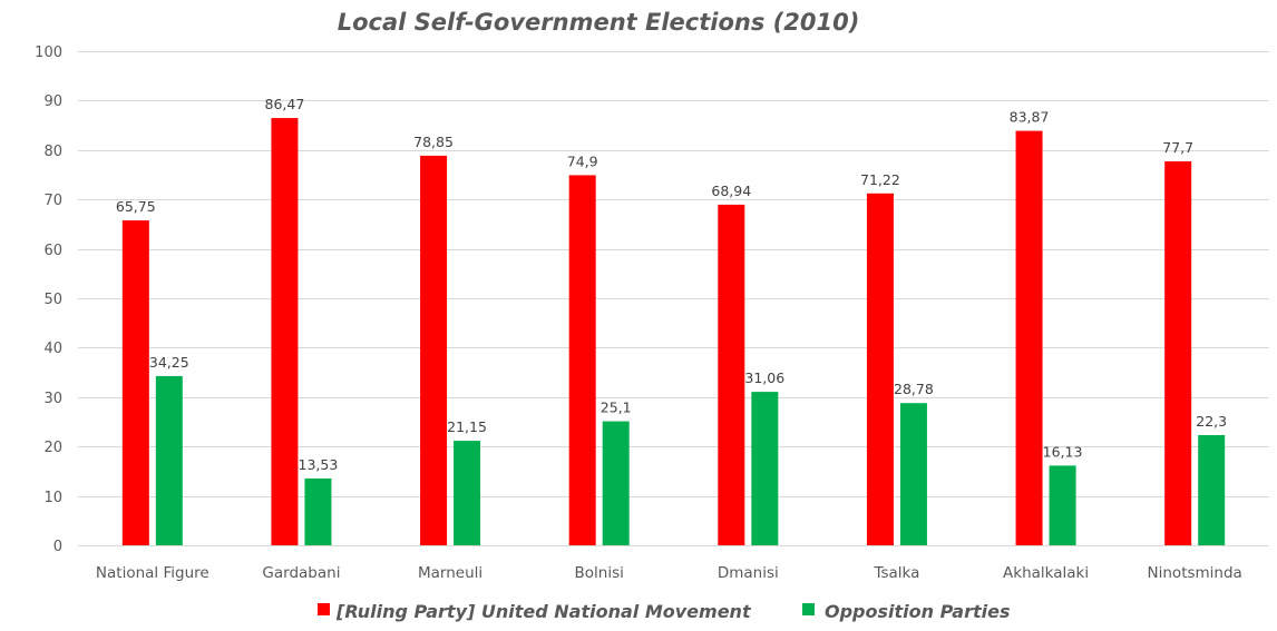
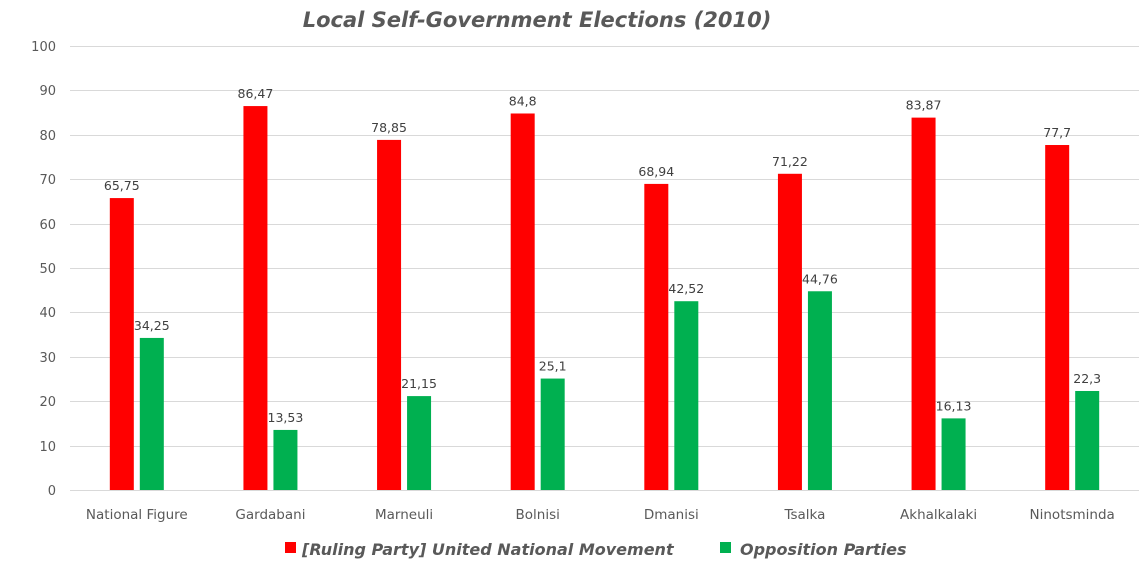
[Ruling Party] United National Movement/Bolnisi: 74,9 -> 84,8
Opposition Parties/Dmanisi: 31,06 -> 42,52
Opposition Parties/Tsalka: 28,78 -> 44,76
